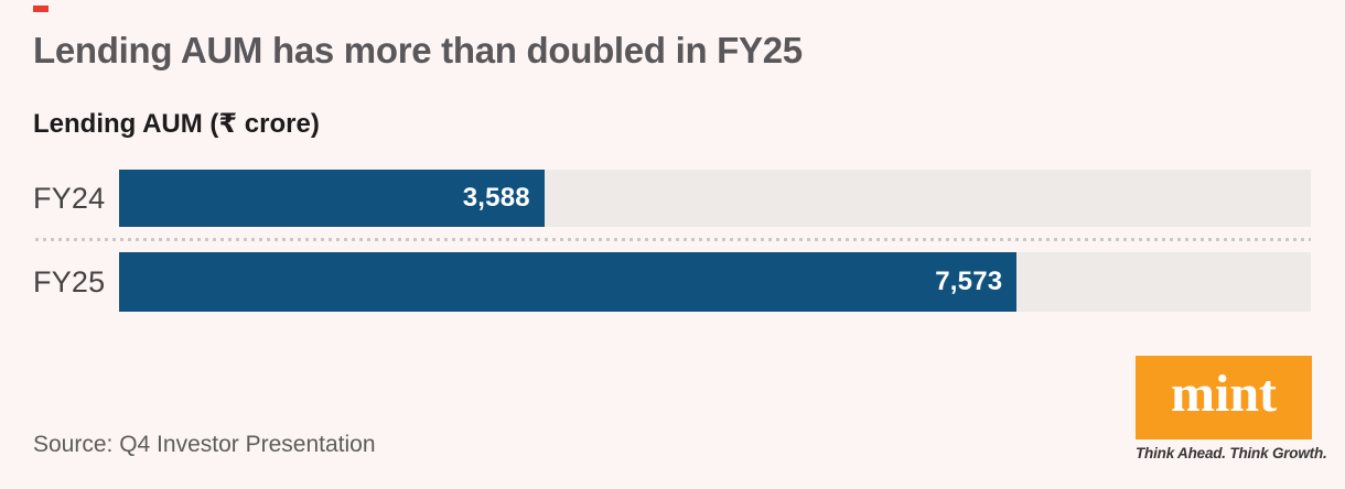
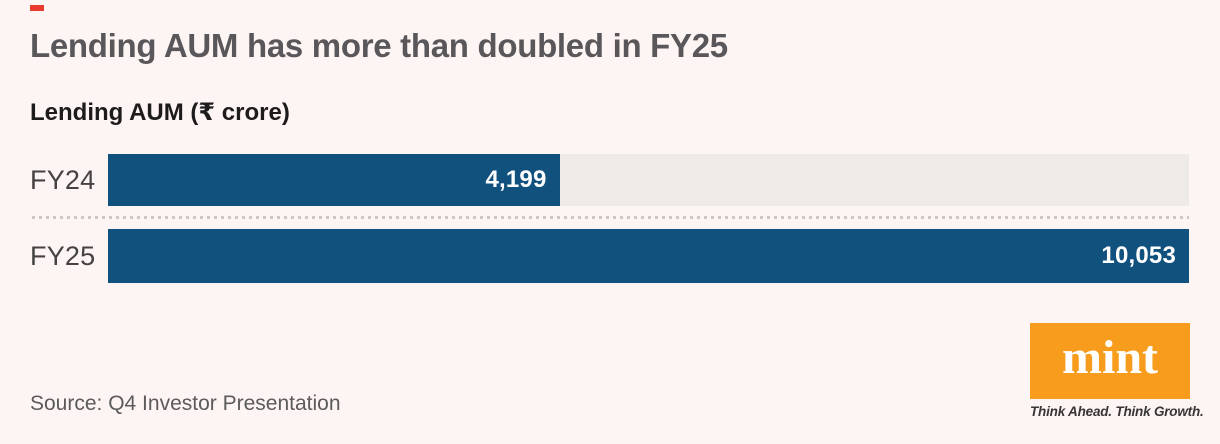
FY24: 3,588 -> 4,199
FY25: 7,573 -> 10,053
